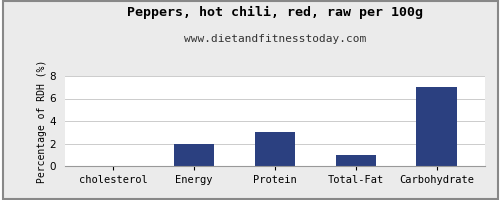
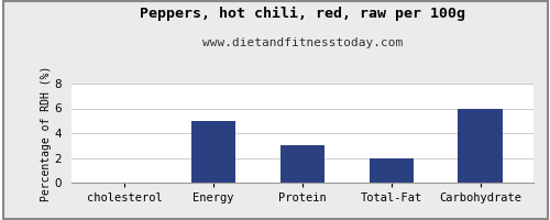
Energy: 2 -> 5
Total-Fat: 1 -> 2
Carbohydrate: 7 -> 6
